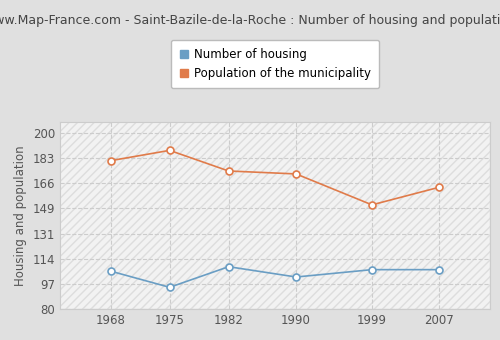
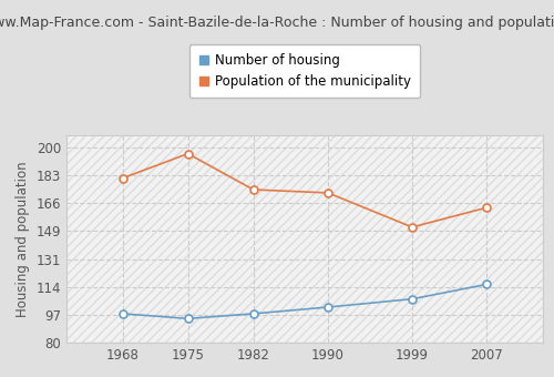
Number of housing/1968: 106 -> 98
Population of the municipality/1975: 188 -> 196
Number of housing/1982: 109 -> 98
Number of housing/2007: 107 -> 116
